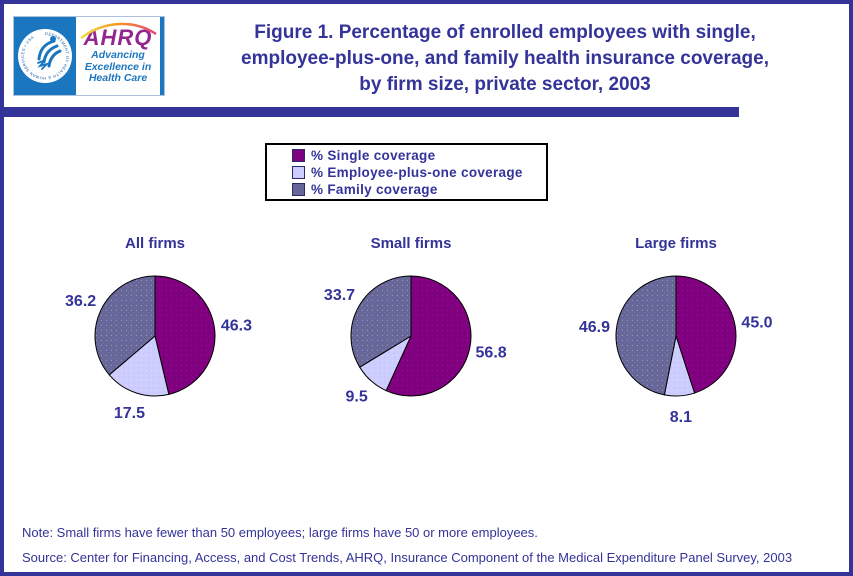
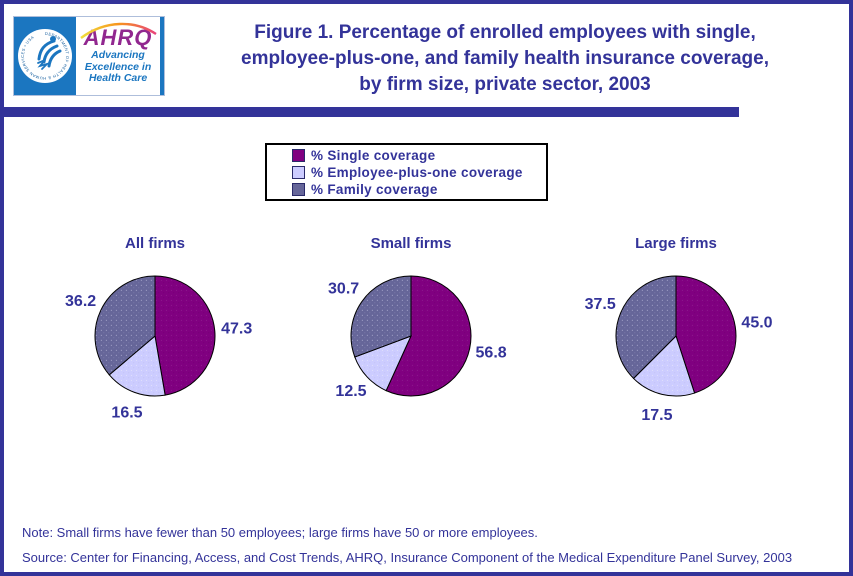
All firms/% Single coverage: 46.3 -> 47.3
All firms/% Employee-plus-one coverage: 17.5 -> 16.5
Small firms/% Employee-plus-one coverage: 9.5 -> 12.5
Small firms/% Family coverage: 33.7 -> 30.7
Large firms/% Employee-plus-one coverage: 8.1 -> 17.5
Large firms/% Family coverage: 46.9 -> 37.5
